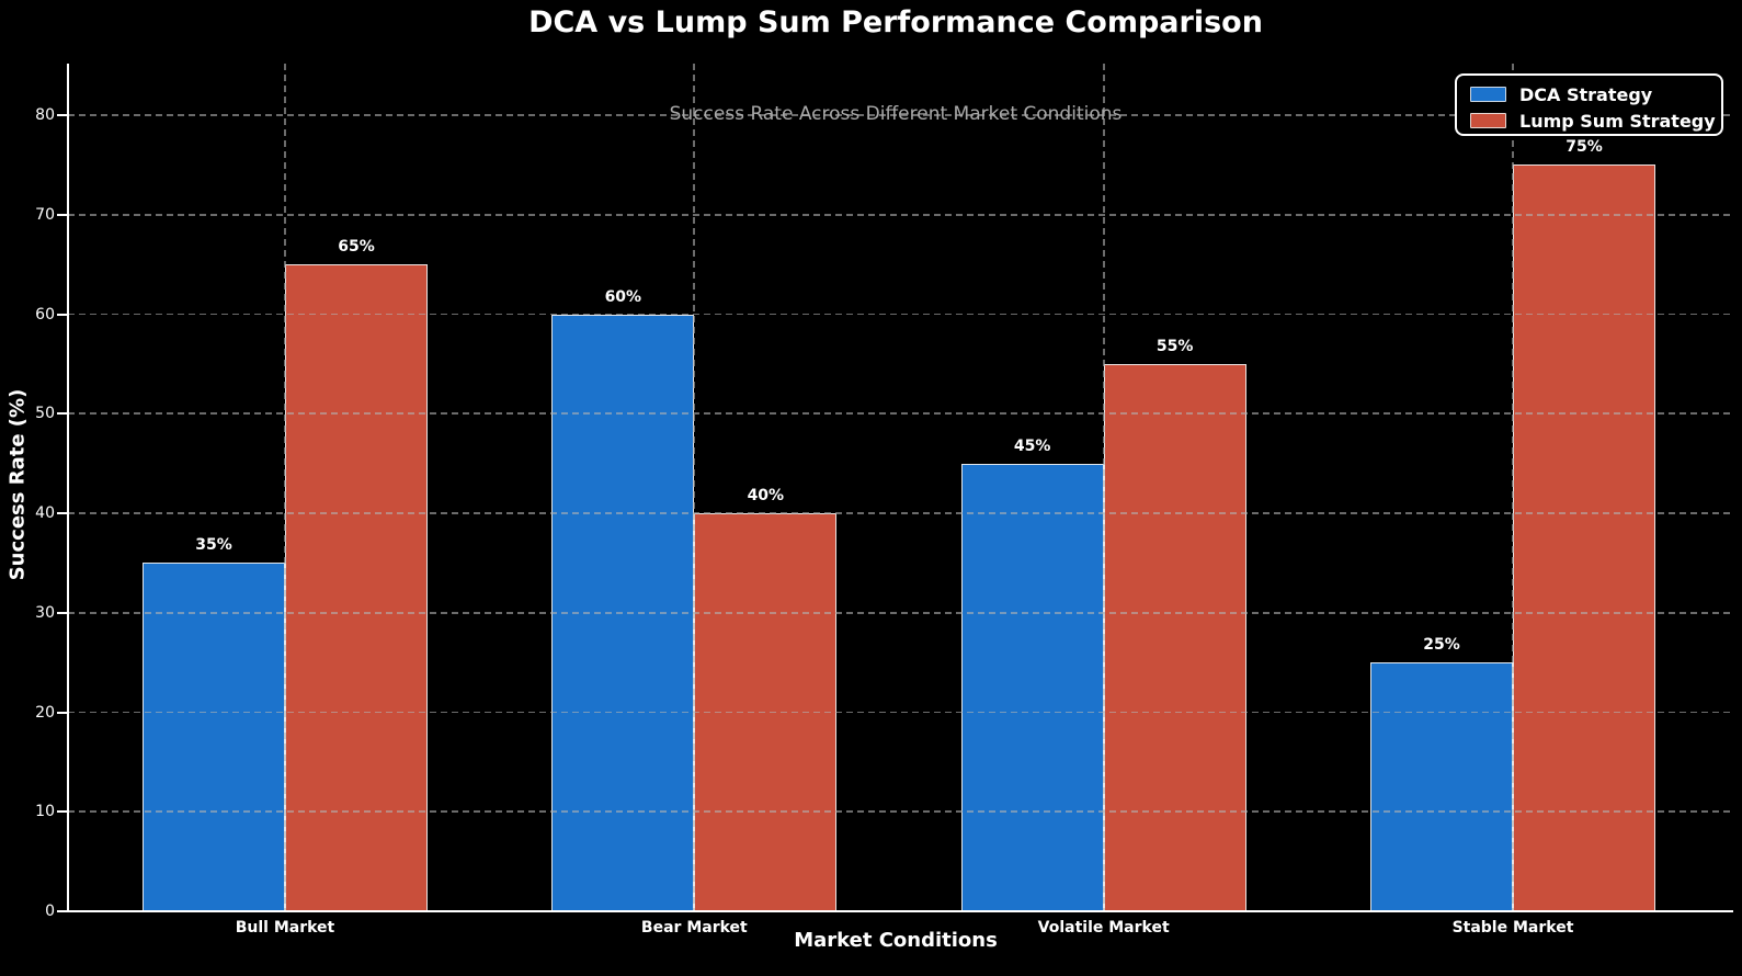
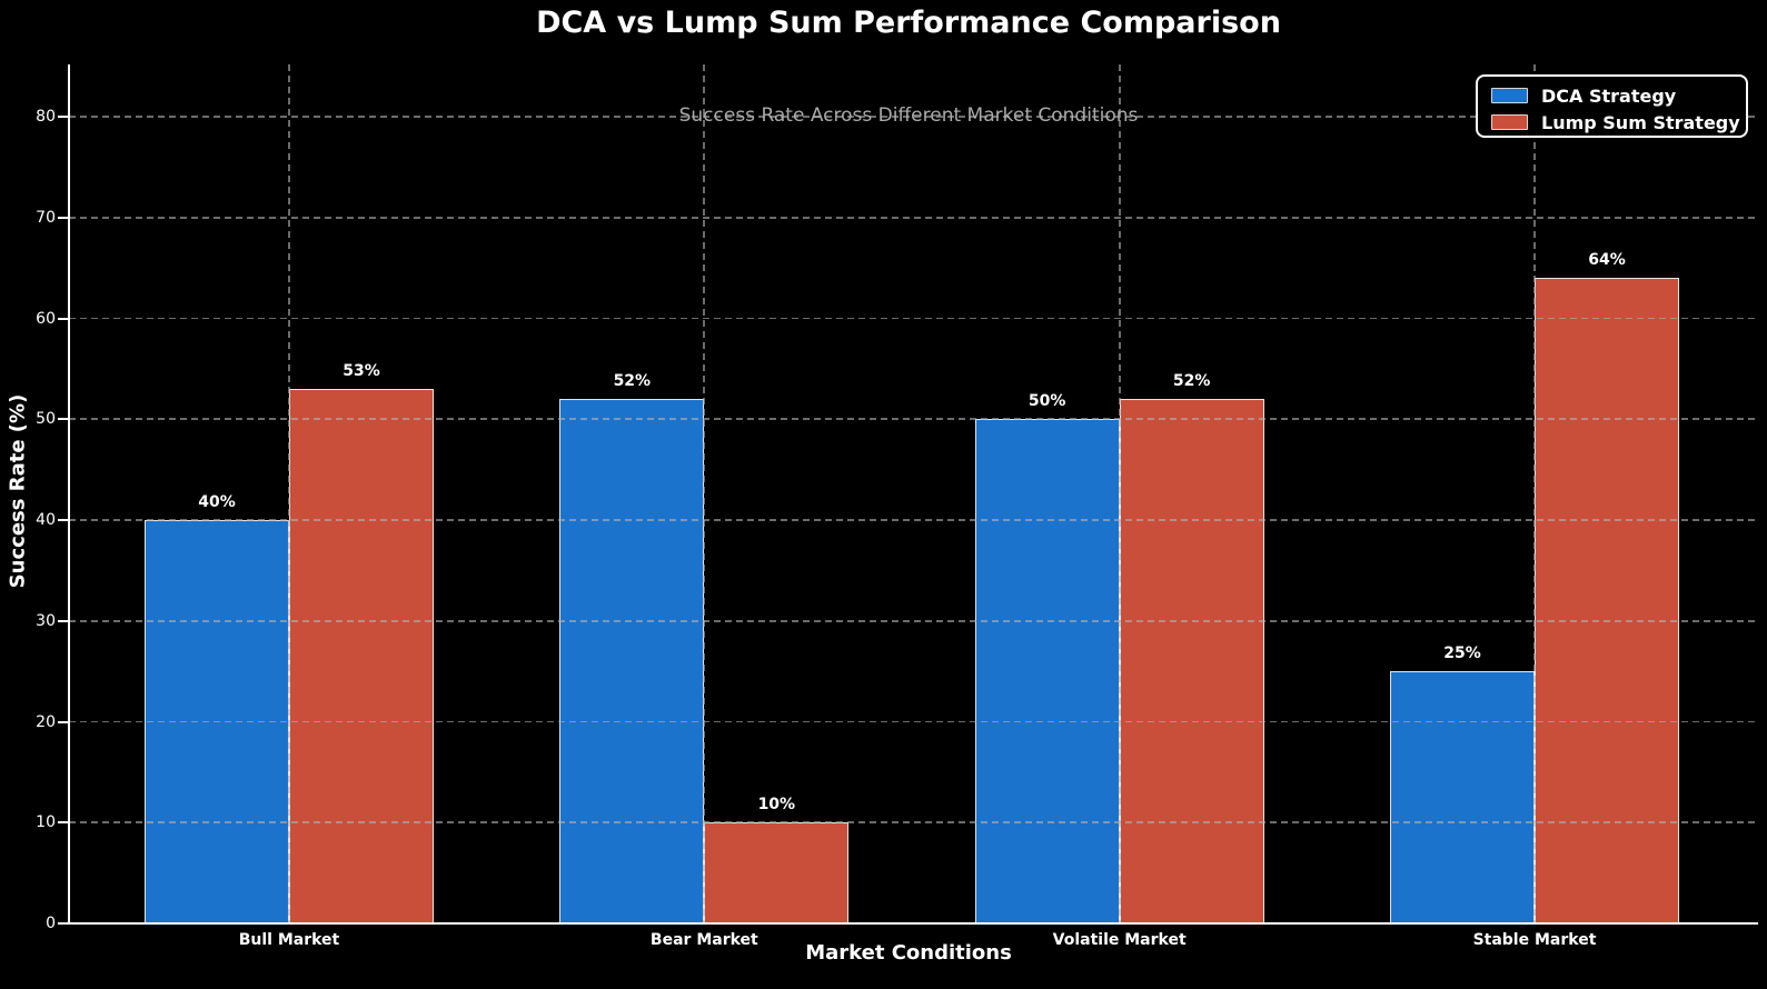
DCA Strategy/Bull Market: 35% -> 40%
Lump Sum Strategy/Bull Market: 65% -> 53%
DCA Strategy/Bear Market: 60% -> 52%
Lump Sum Strategy/Bear Market: 40% -> 10%
DCA Strategy/Volatile Market: 45% -> 50%
Lump Sum Strategy/Volatile Market: 55% -> 52%
Lump Sum Strategy/Stable Market: 75% -> 64%
